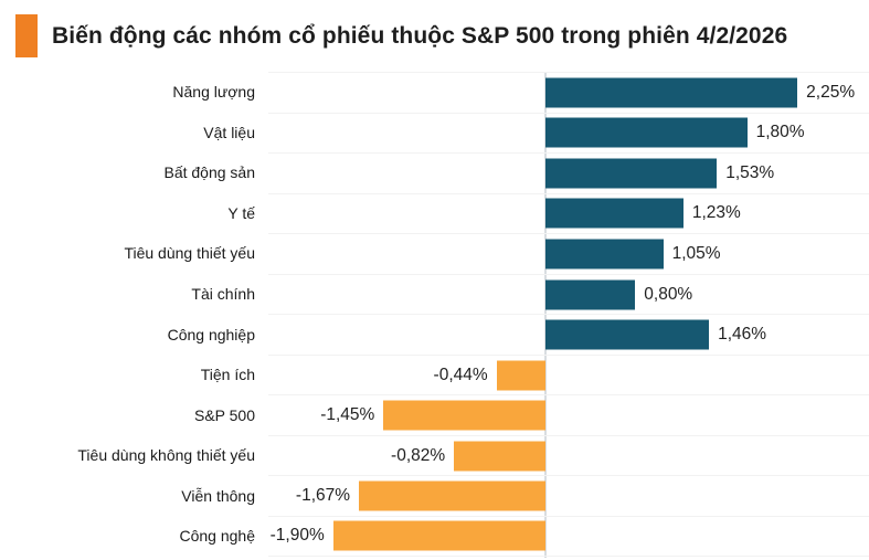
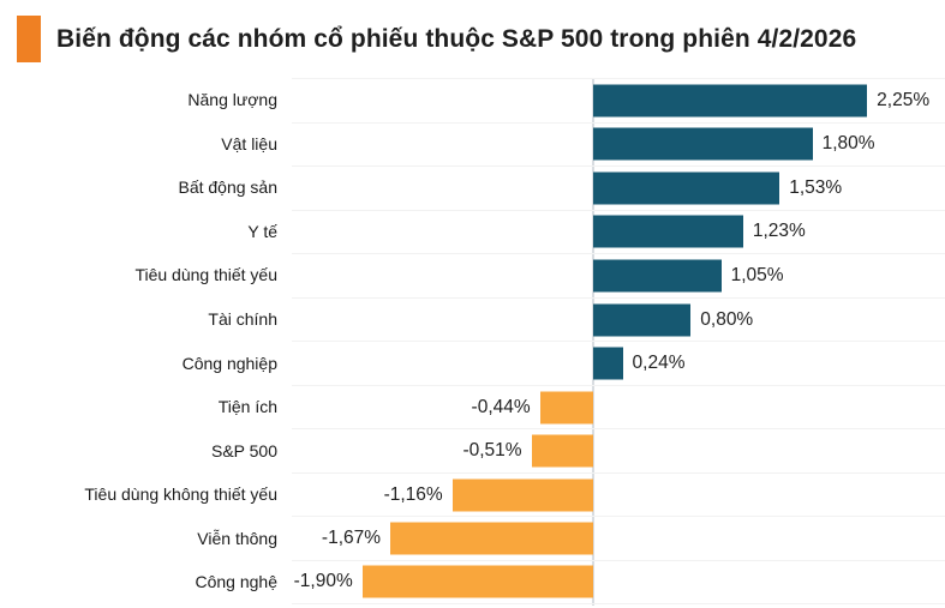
Công nghiệp: 1,46% -> 0,24%
S&P 500: -1,45% -> -0,51%
Tiêu dùng không thiết yếu: -0,82% -> -1,16%
